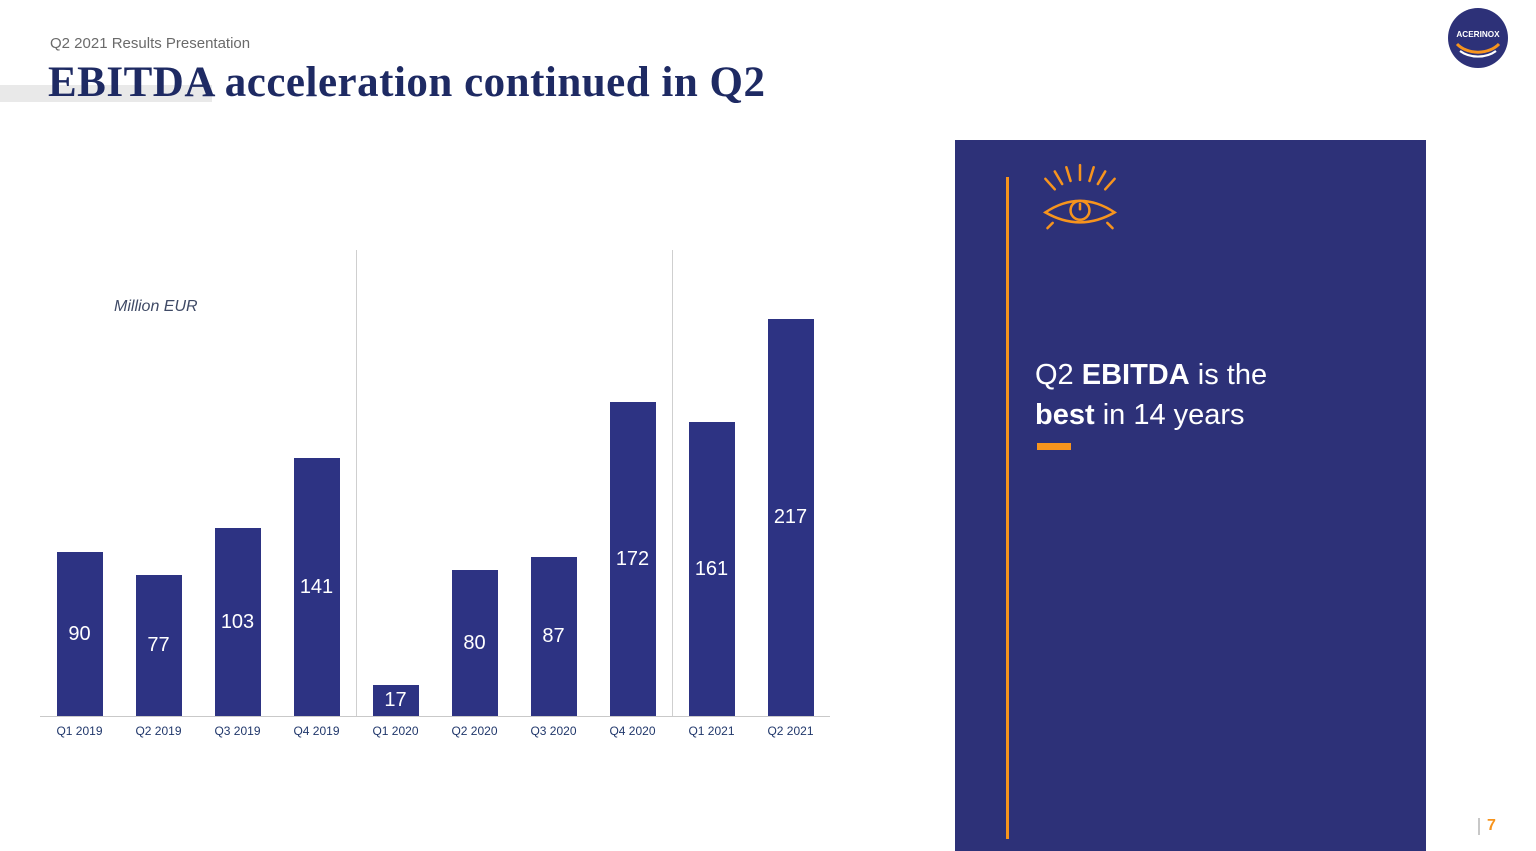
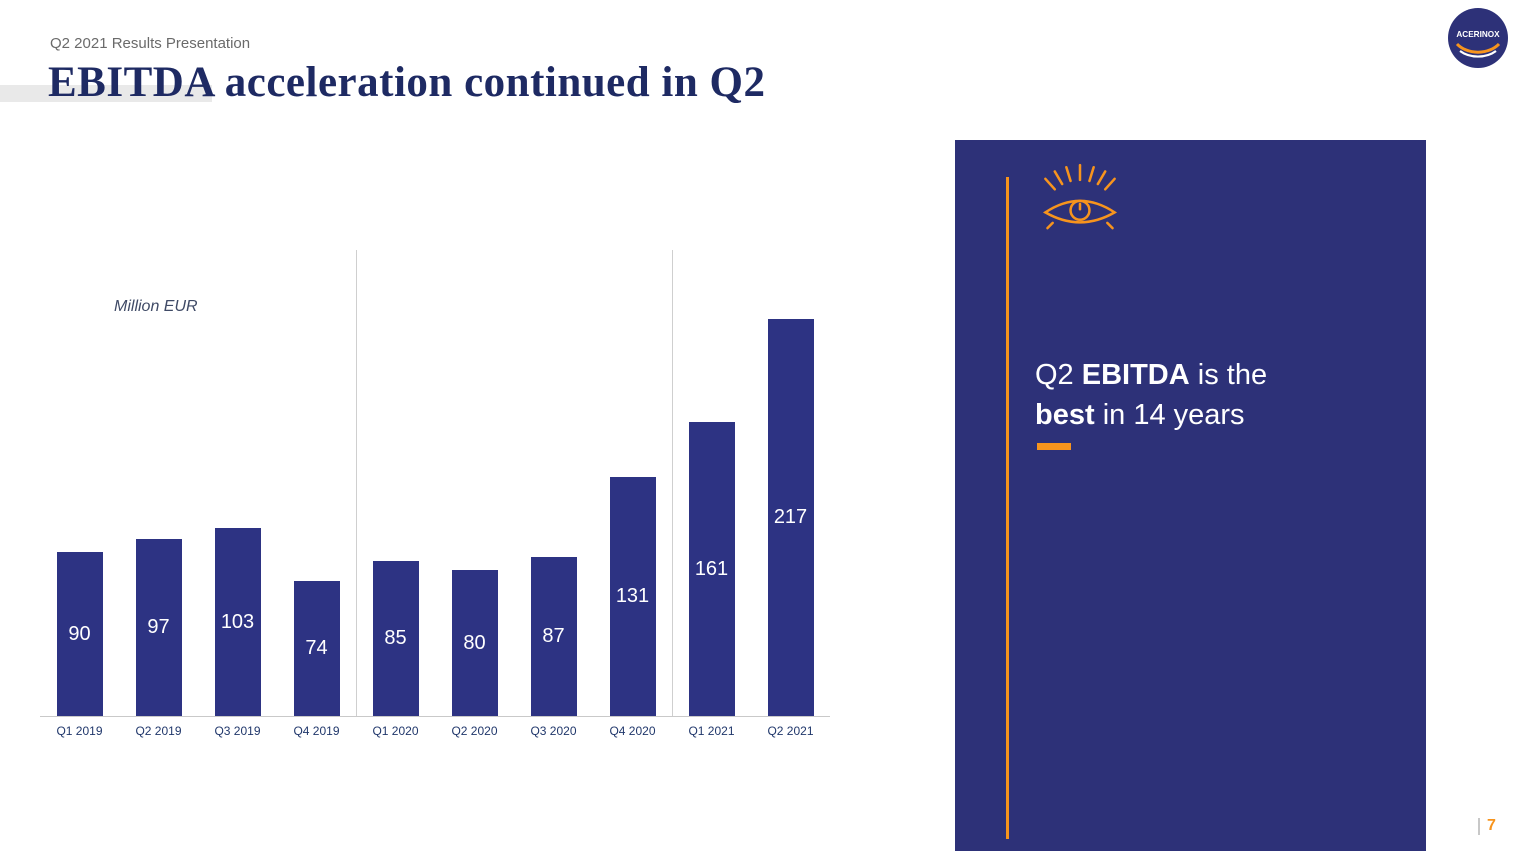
Q2 2019: 77 -> 97
Q4 2019: 141 -> 74
Q1 2020: 17 -> 85
Q4 2020: 172 -> 131
